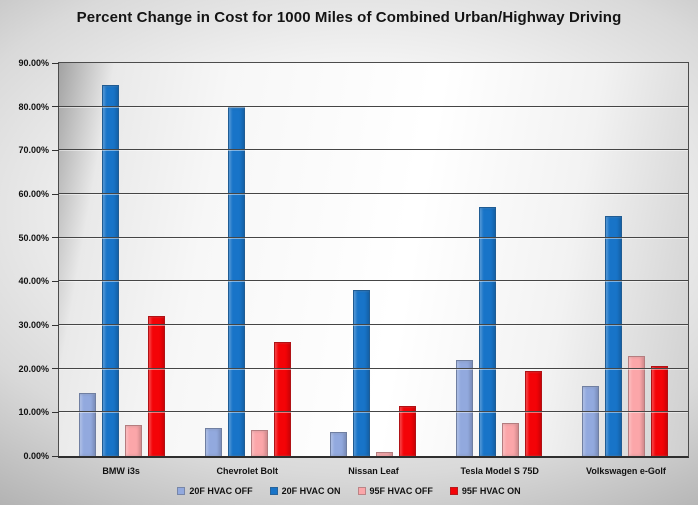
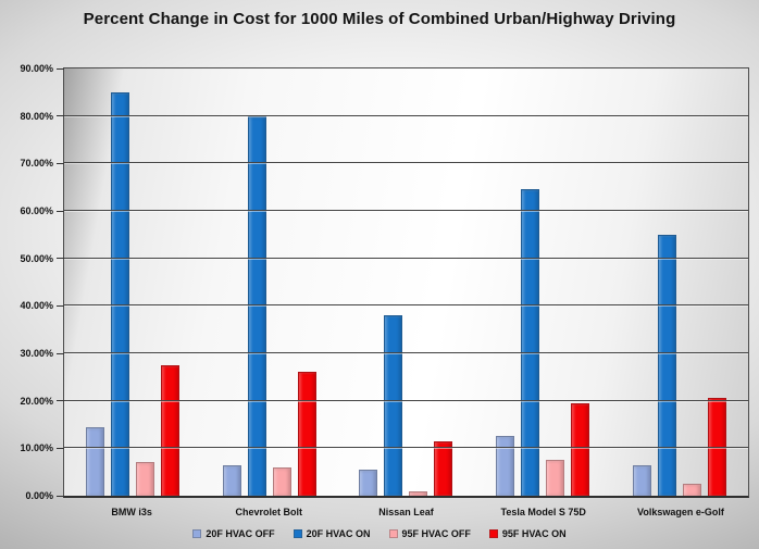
95F HVAC ON/BMW i3s: 32% -> 28%
20F HVAC OFF/Tesla Model S 75D: 22% -> 12%
20F HVAC ON/Tesla Model S 75D: 57% -> 64%
20F HVAC OFF/Volkswagen e-Golf: 16% -> 6%
95F HVAC OFF/Volkswagen e-Golf: 23% -> 2%
